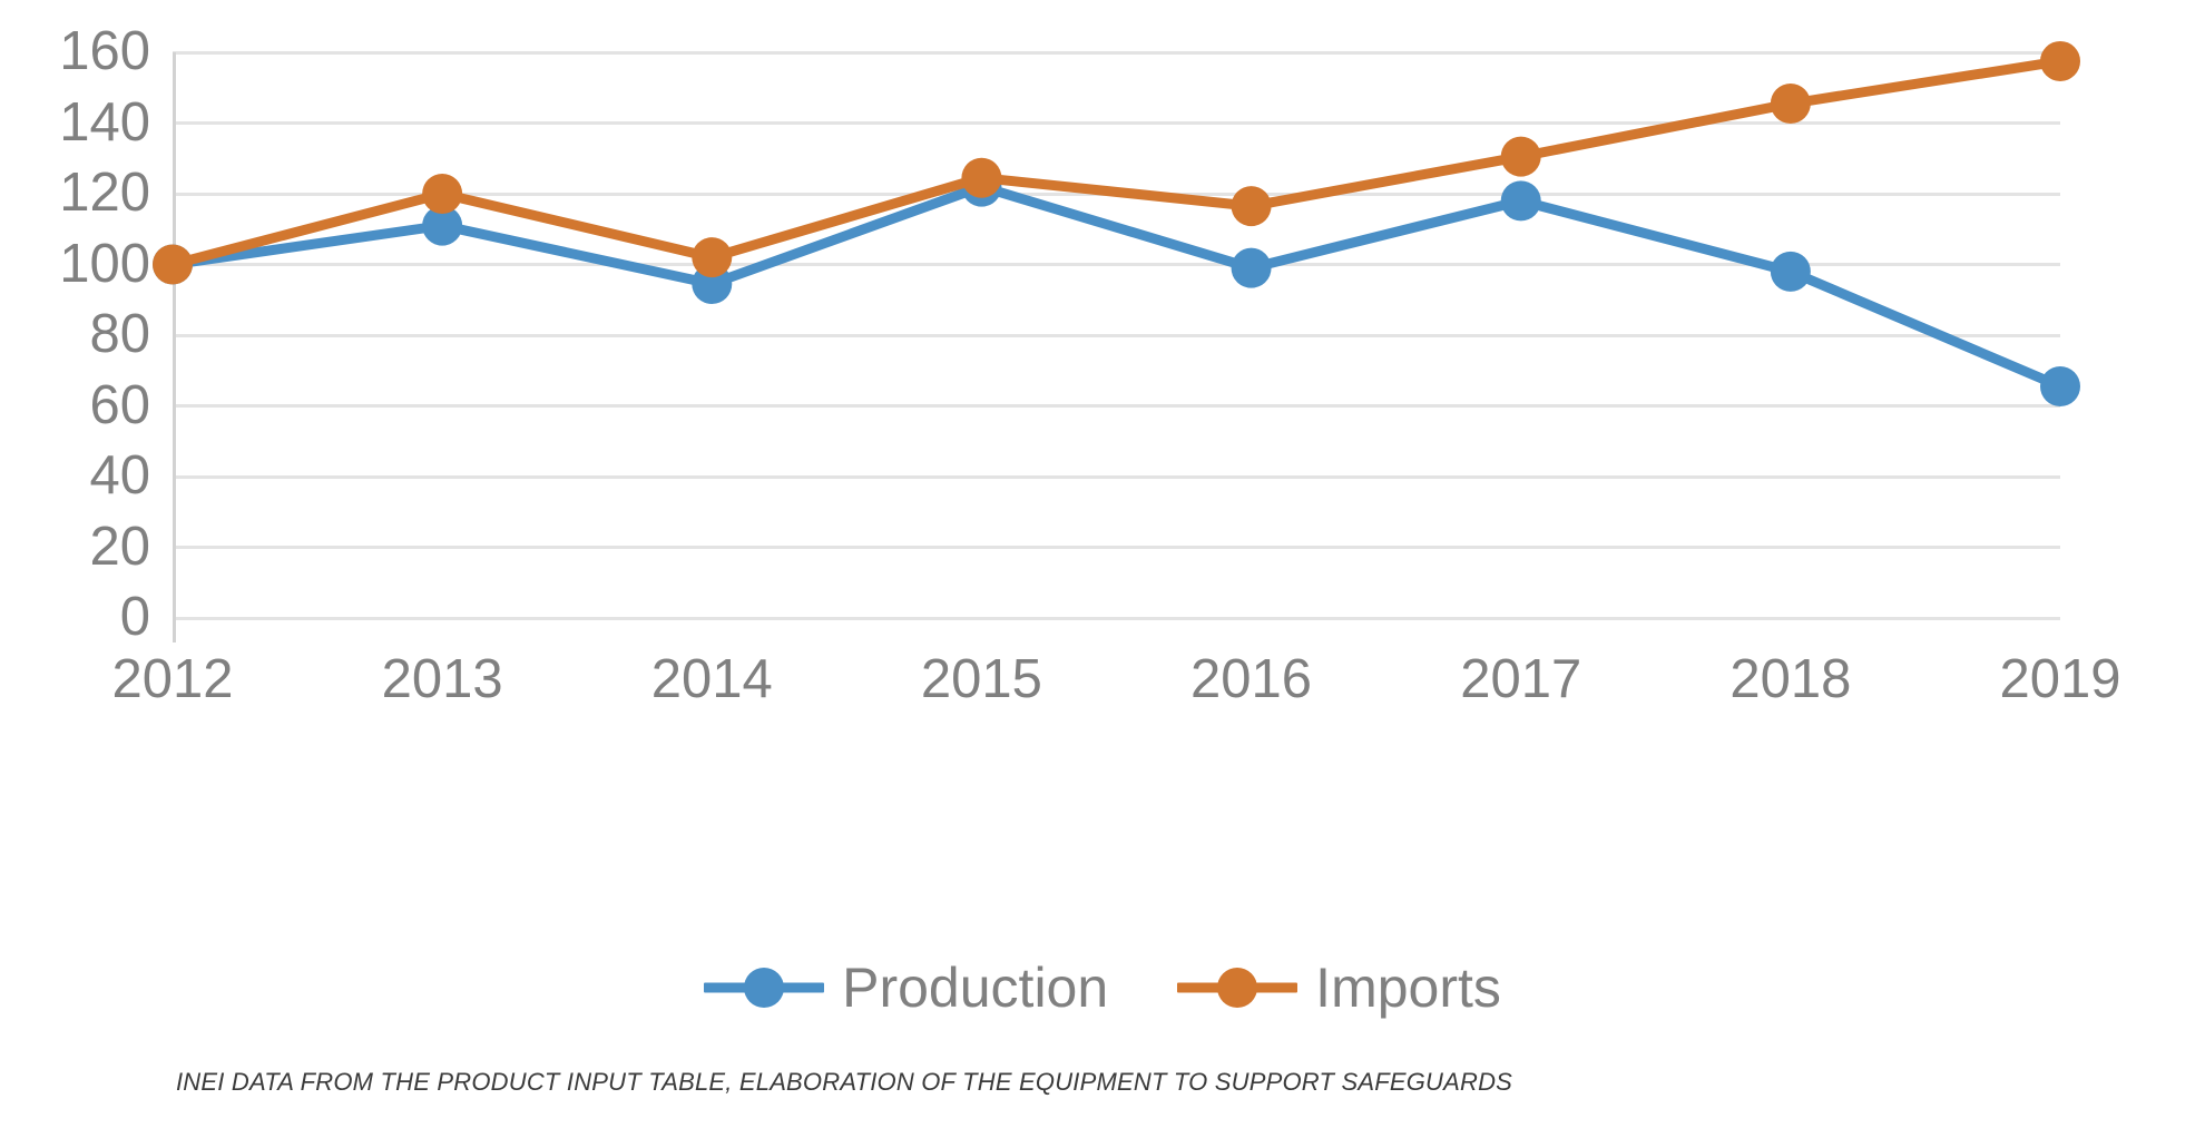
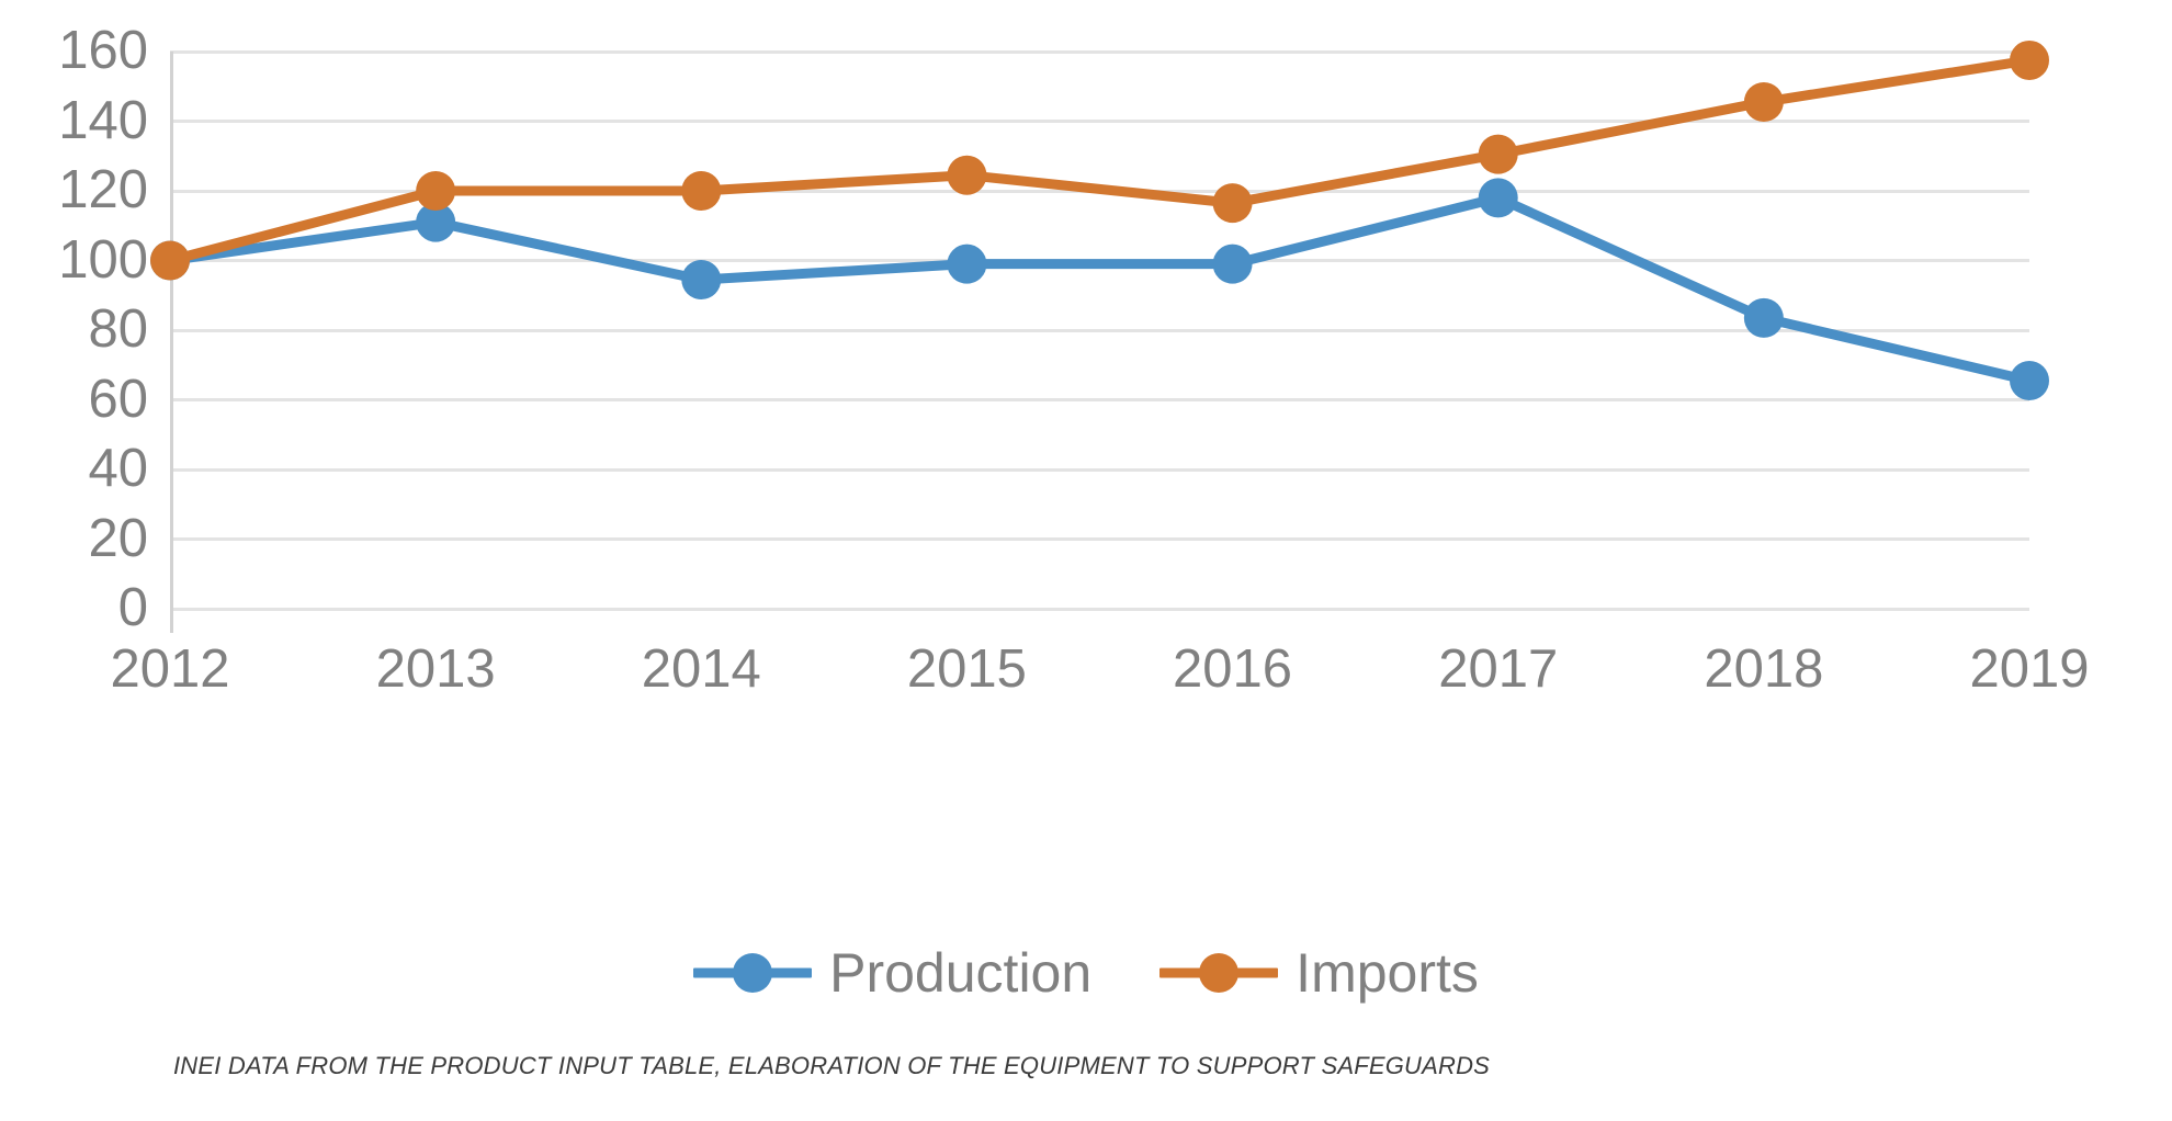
Imports/2014: 102 -> 120
Production/2015: 122 -> 99
Production/2018: 98 -> 84
